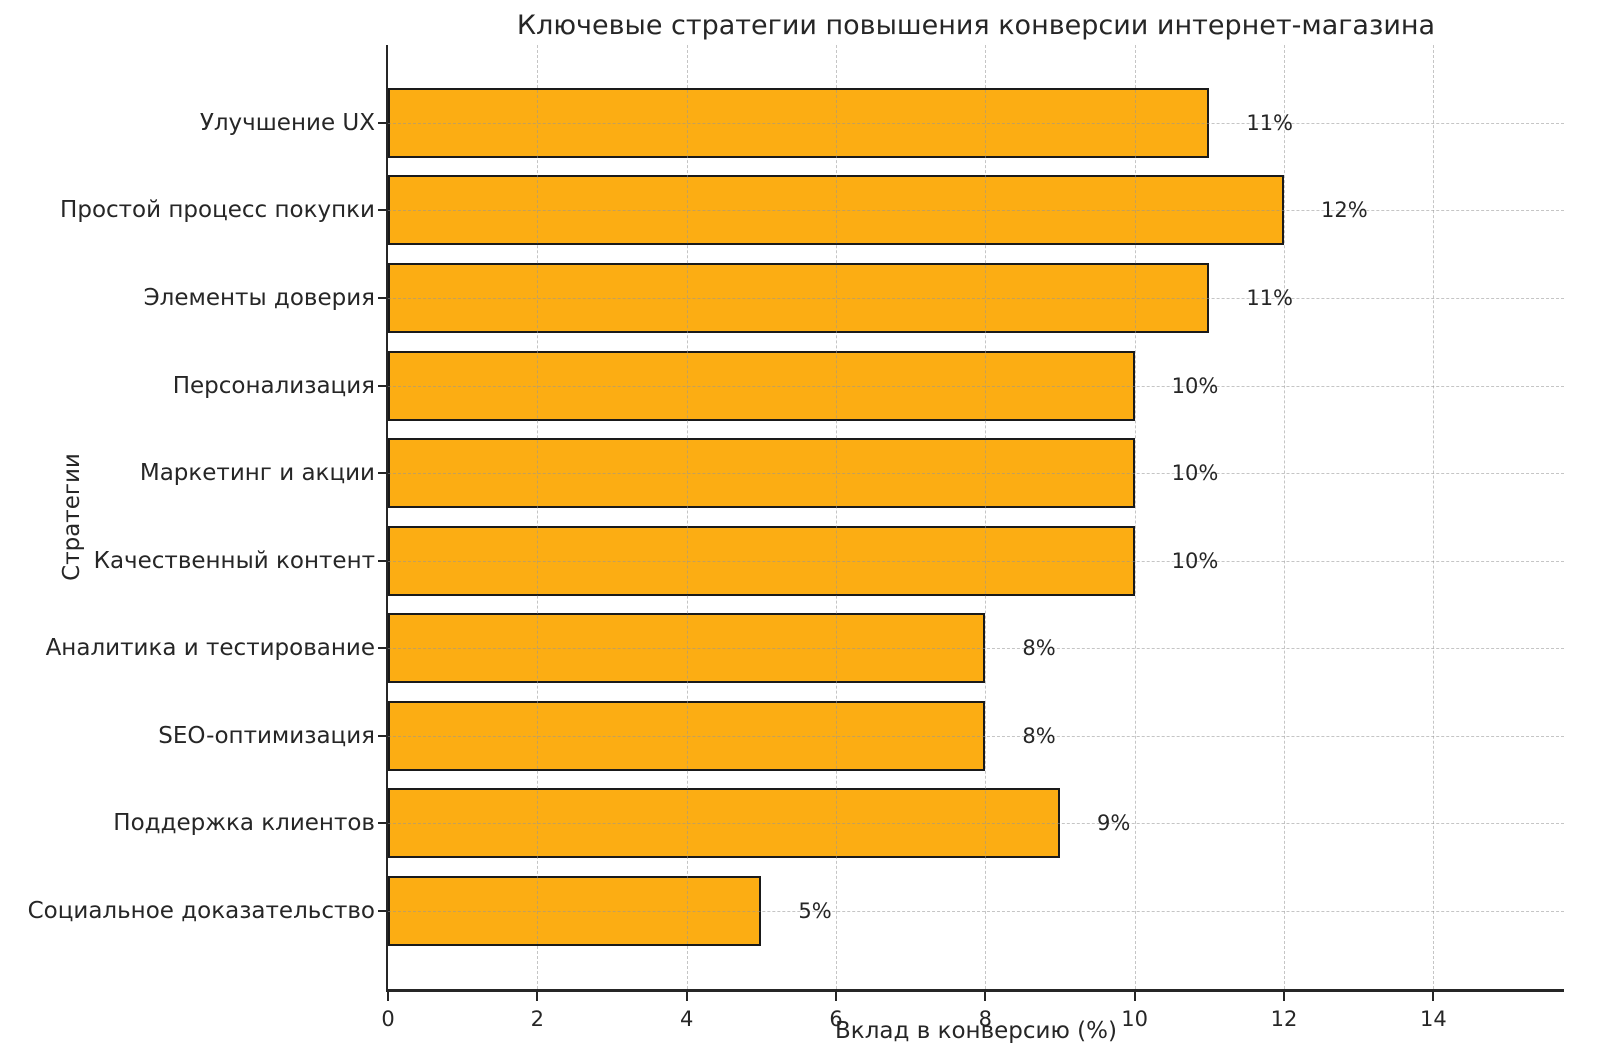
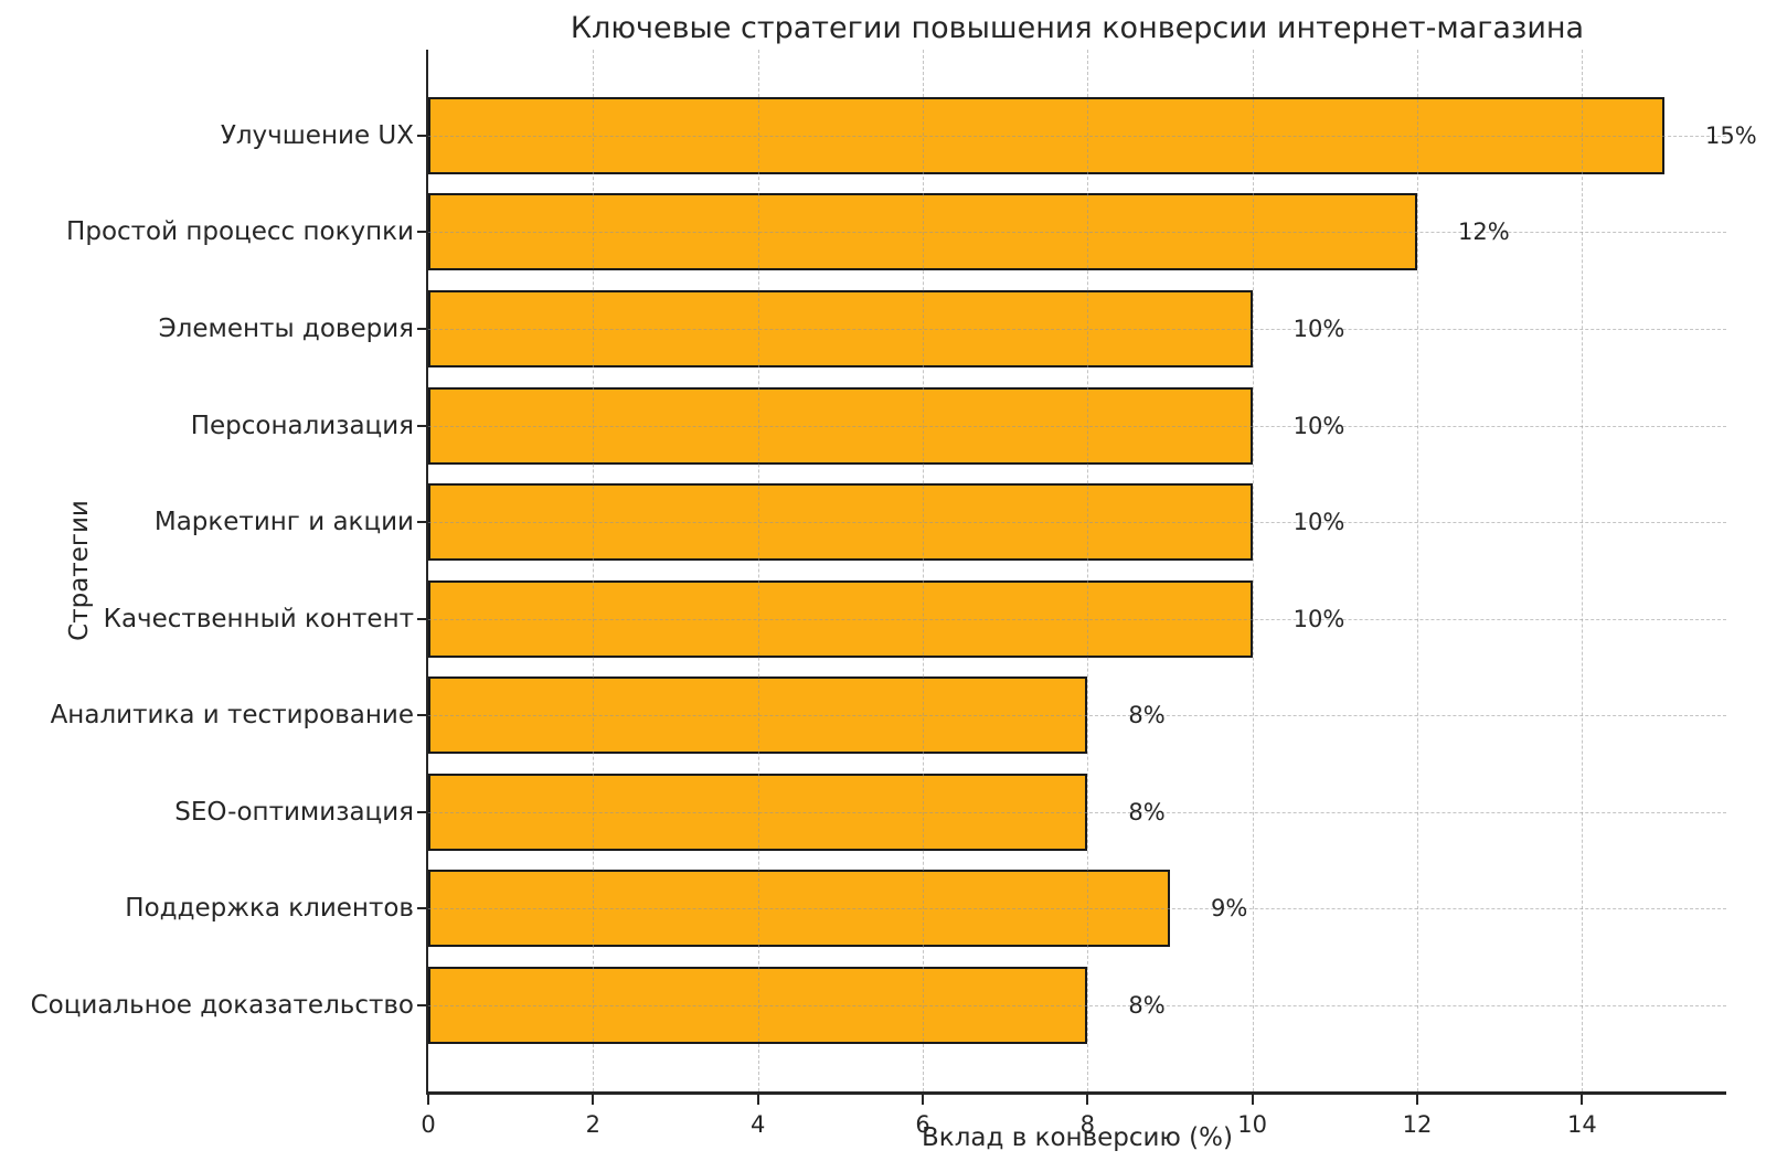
Улучшение UX: 11% -> 15%
Элементы доверия: 11% -> 10%
Социальное доказательство: 5% -> 8%
